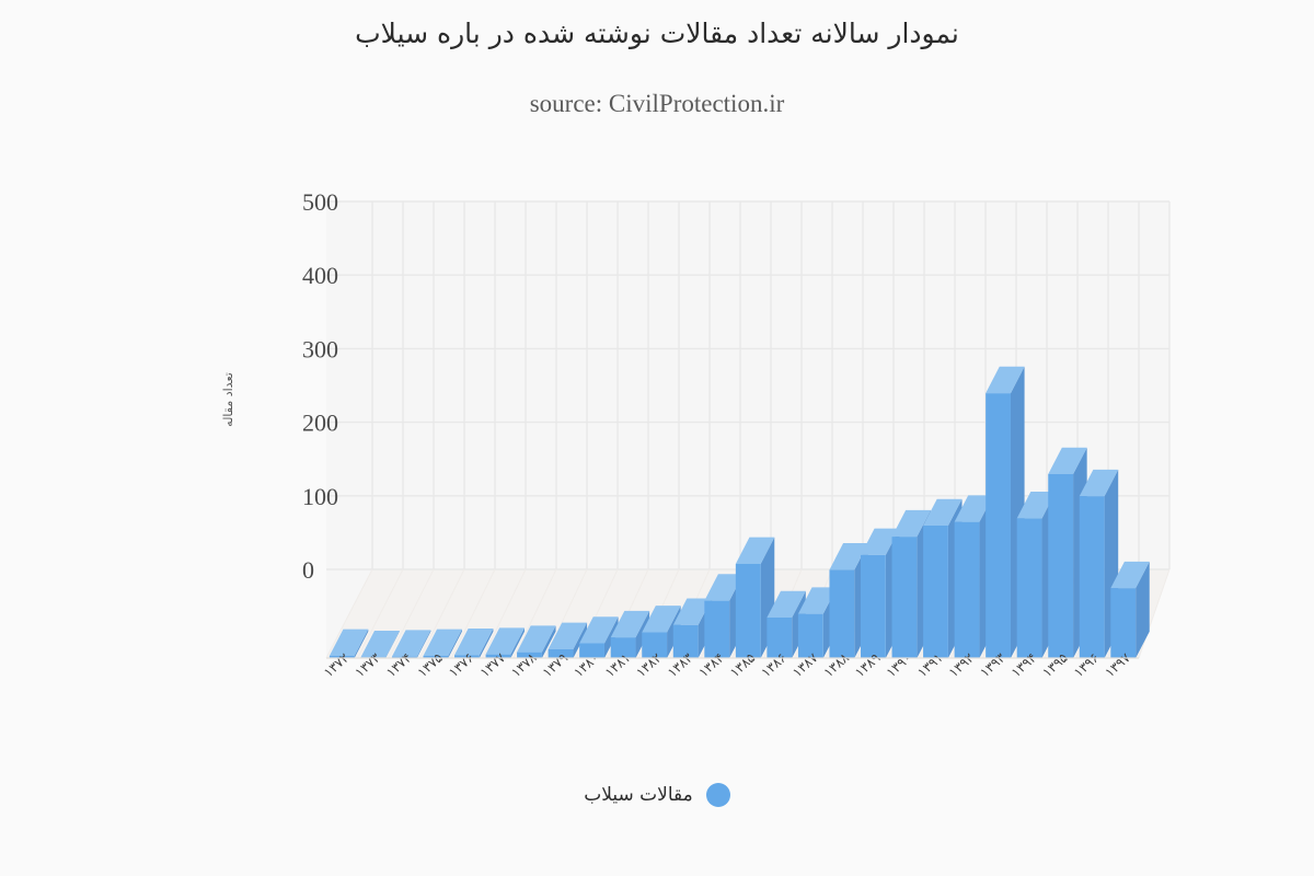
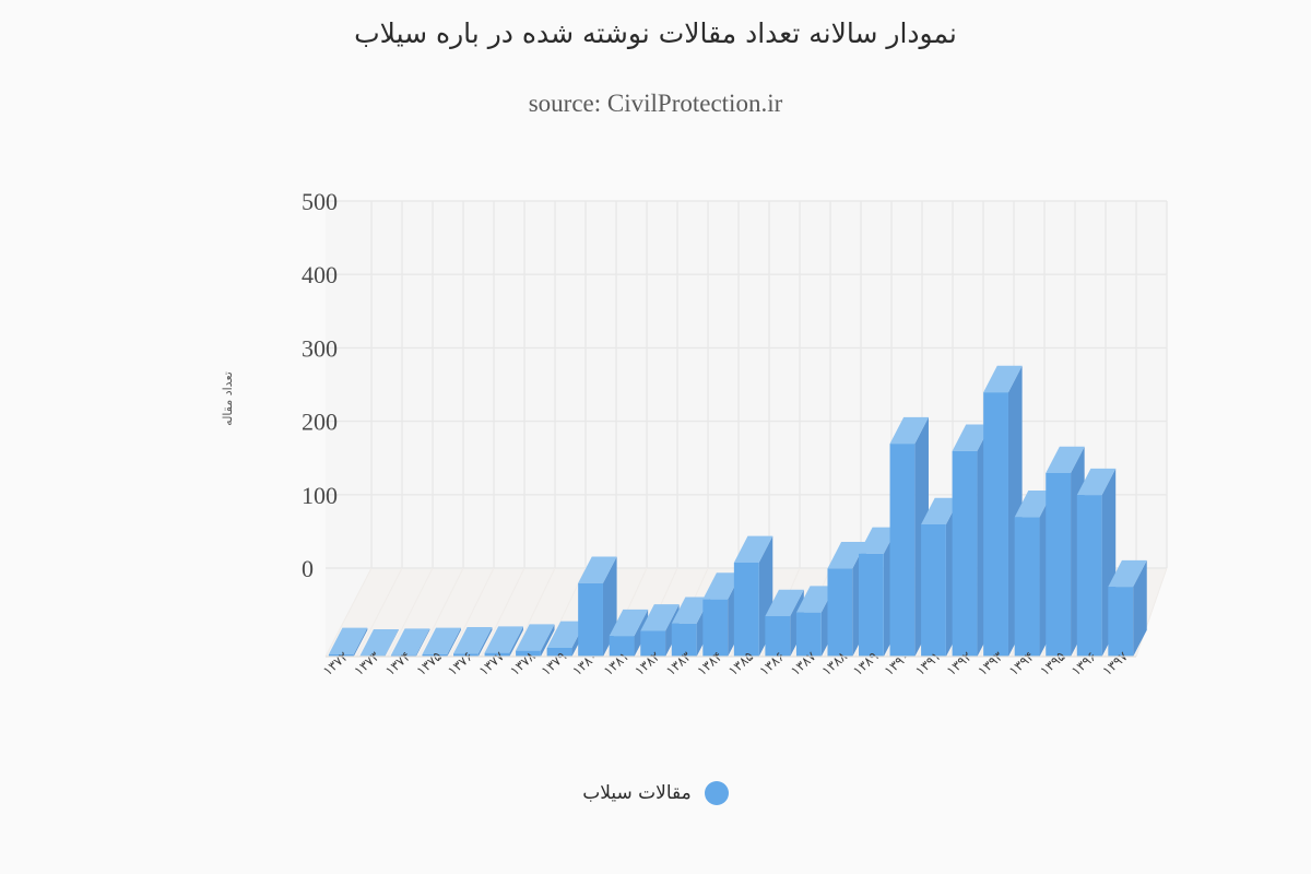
۱۳۸۰: 20 -> 100
۱۳۹۰: 160 -> 290
۱۳۹۲: 180 -> 280
